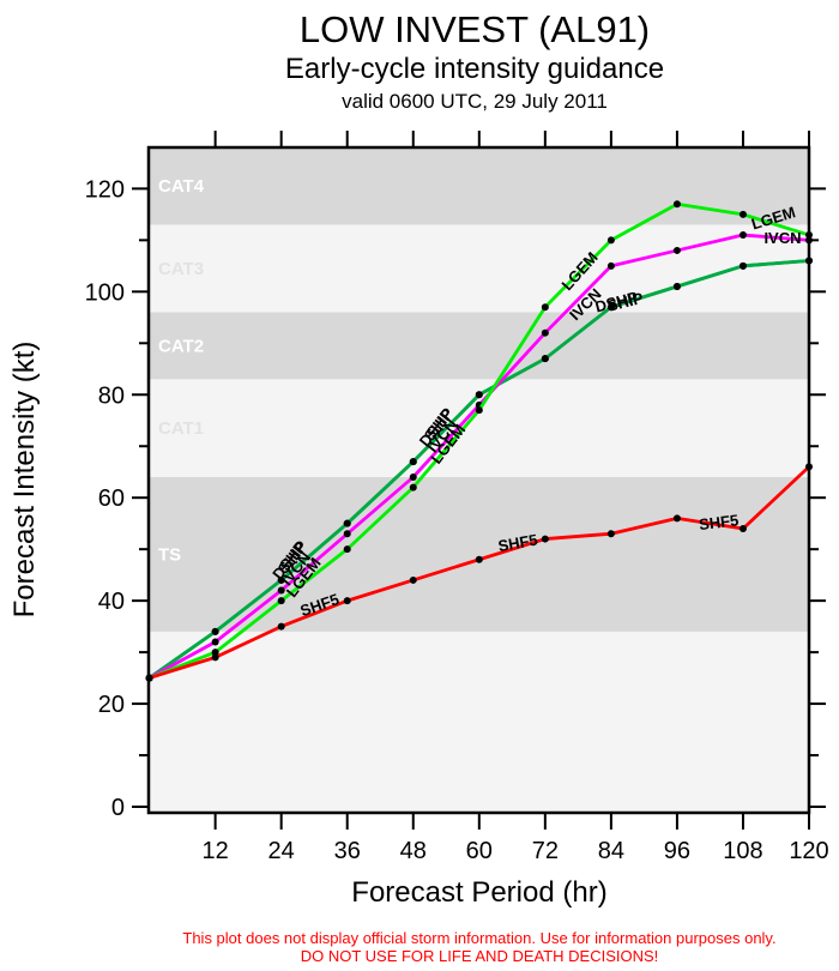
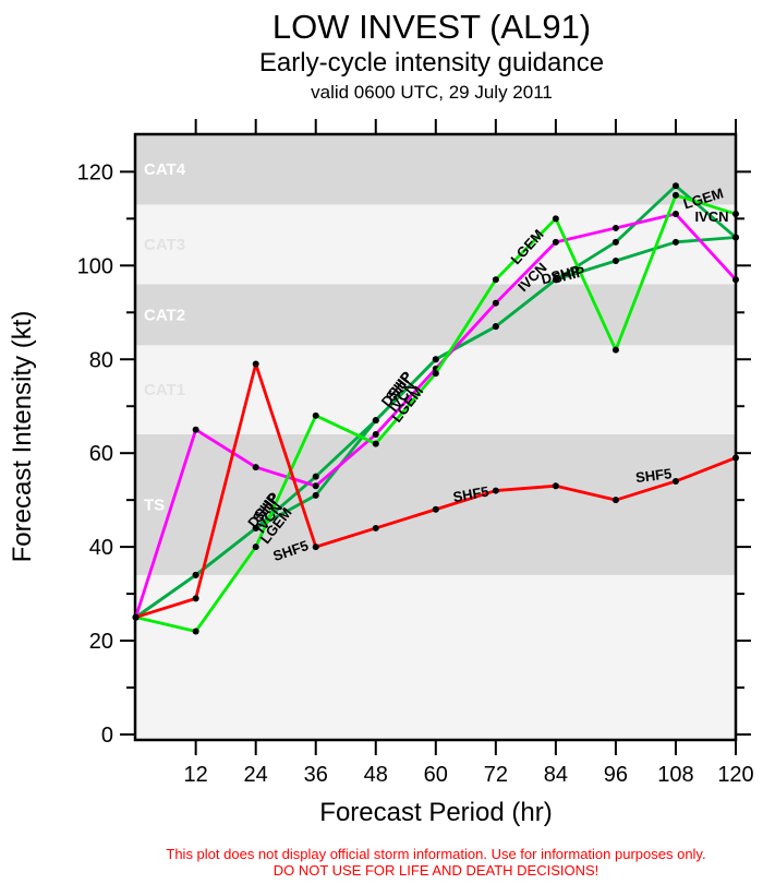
IVCN/12: 32 -> 65
LGEM/12: 30 -> 22
IVCN/24: 42 -> 57
SHF5/24: 35 -> 79
DSHP/36: 55 -> 51
LGEM/36: 50 -> 68
DSHP/96: 101 -> 105
LGEM/96: 117 -> 82
SHF5/96: 56 -> 50
DSHP/108: 105 -> 117
IVCN/120: 110 -> 97
SHF5/120: 66 -> 59
